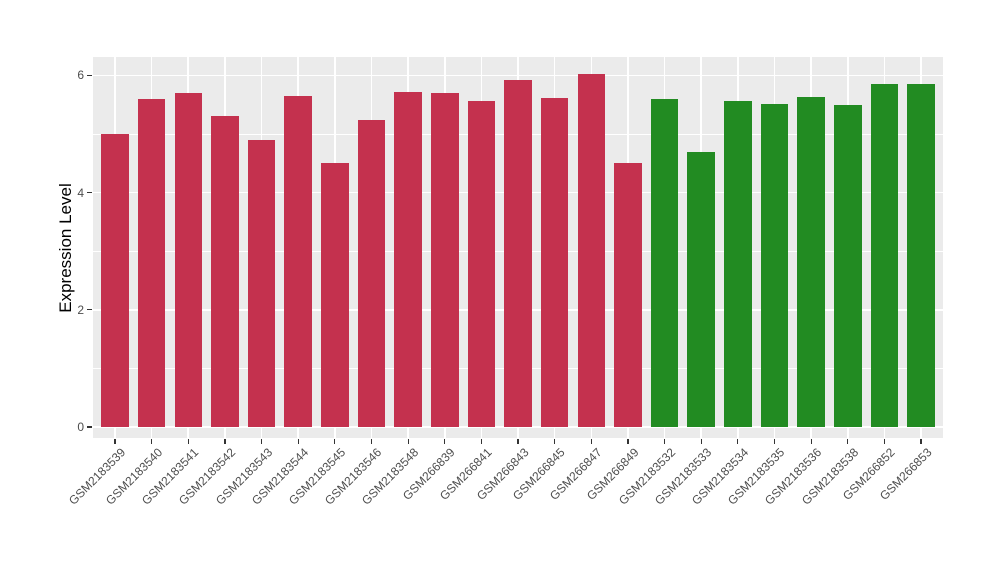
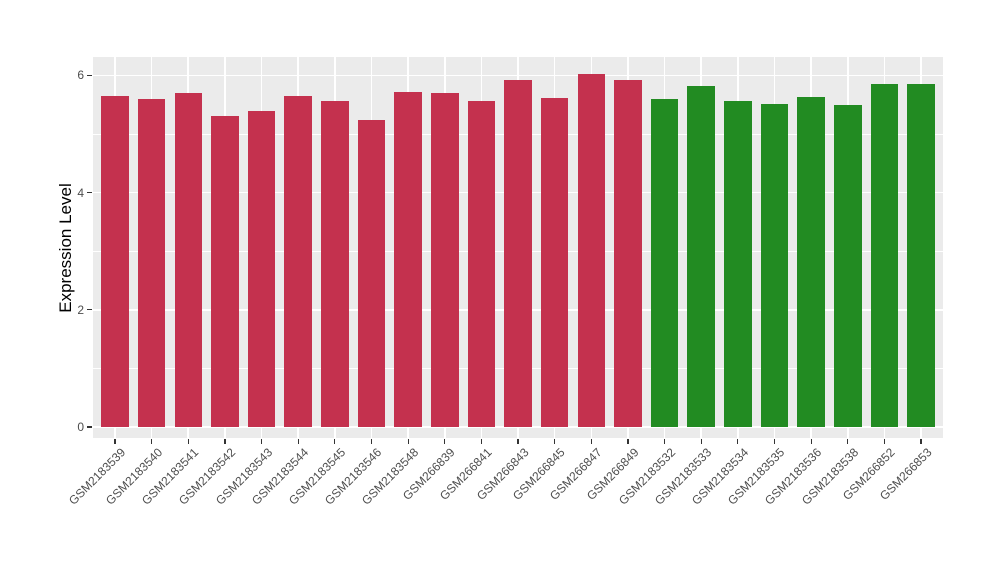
GSM2183539: 5.0 -> 5.6
GSM2183543: 4.9 -> 5.4
GSM2183545: 4.5 -> 5.6
GSM266849: 4.5 -> 5.9
GSM2183533: 4.7 -> 5.8
